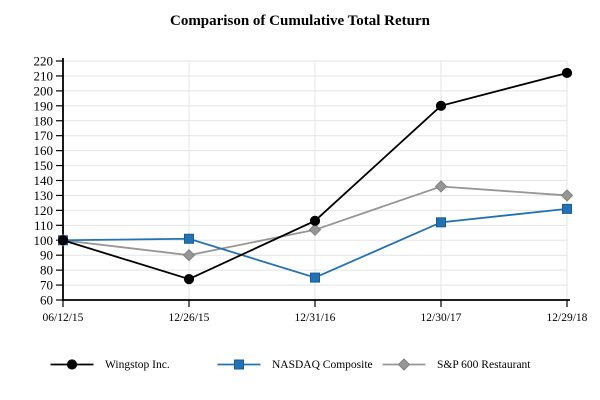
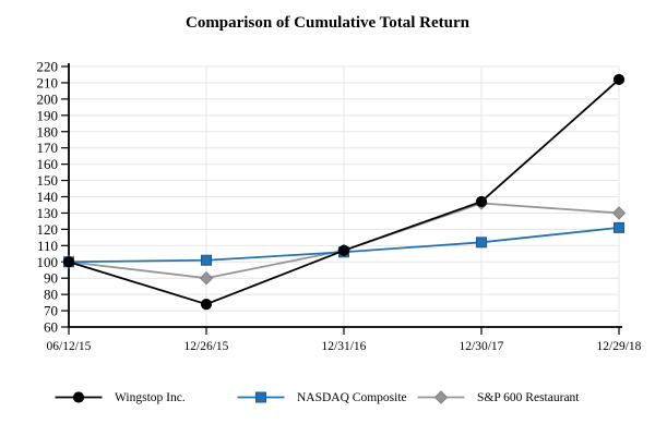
Wingstop Inc./12/31/16: 113 -> 107
NASDAQ Composite/12/31/16: 75 -> 106
Wingstop Inc./12/30/17: 190 -> 137
